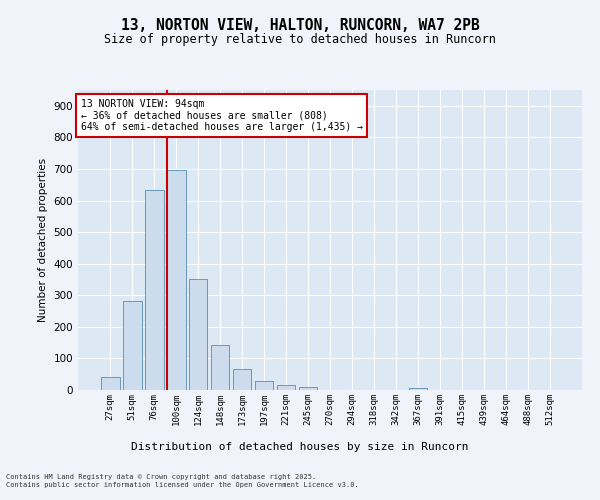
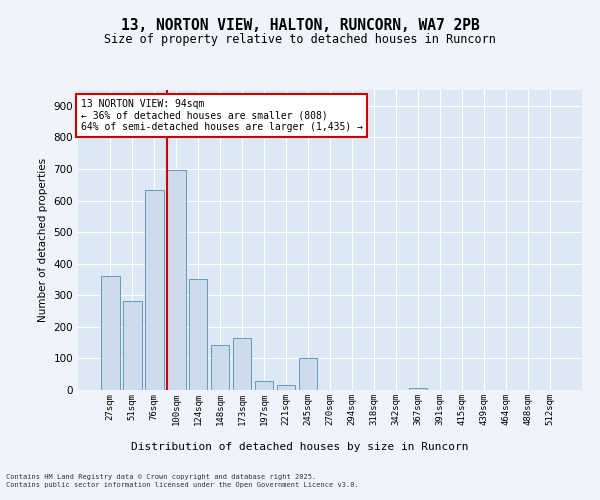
27sqm: 42 -> 360
173sqm: 65 -> 165
245sqm: 11 -> 100
